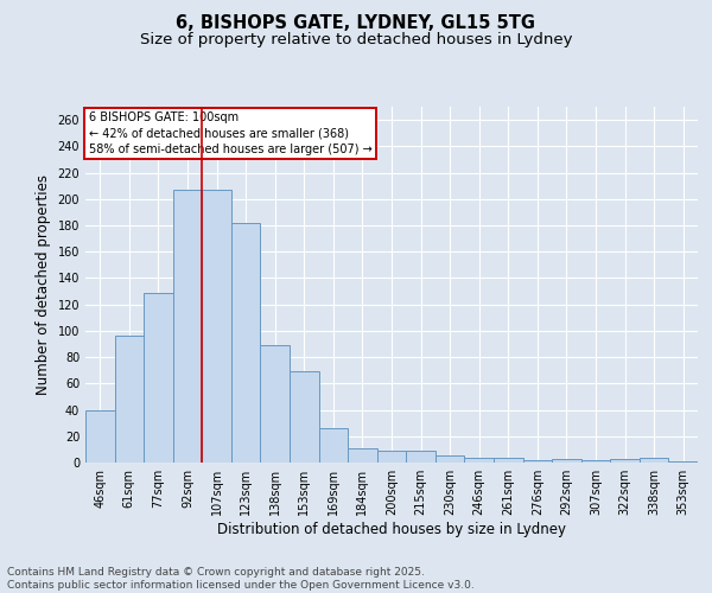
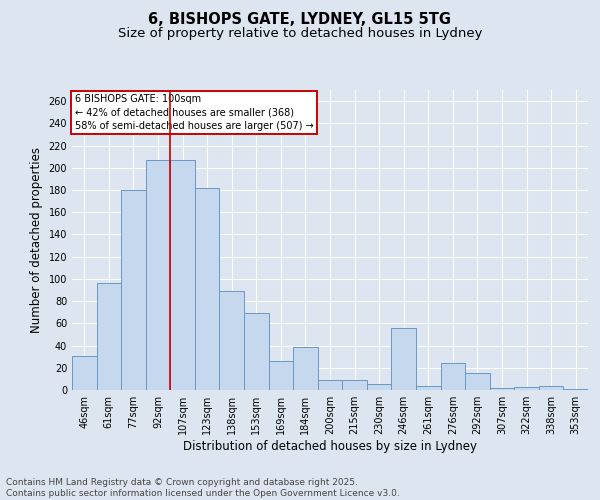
46sqm: 40 -> 31
77sqm: 129 -> 180
184sqm: 11 -> 39
246sqm: 4 -> 56
276sqm: 2 -> 24
292sqm: 3 -> 15
